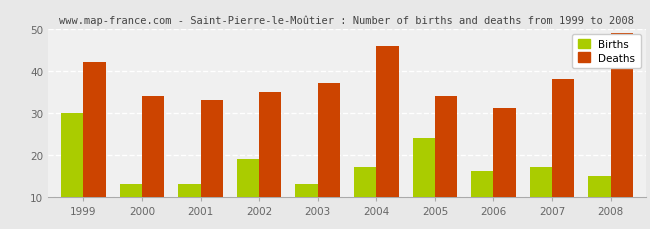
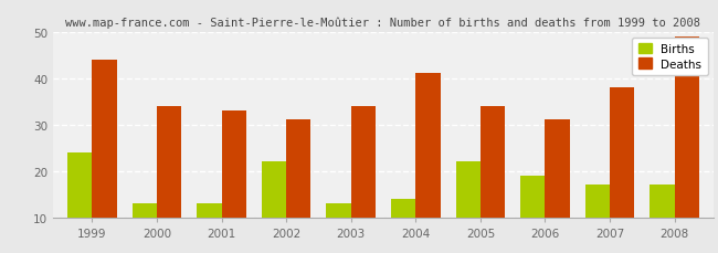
Births/1999: 30 -> 24
Deaths/1999: 42 -> 44
Births/2002: 19 -> 22
Deaths/2002: 35 -> 31
Deaths/2003: 37 -> 34
Births/2004: 17 -> 14
Deaths/2004: 46 -> 41
Births/2005: 24 -> 22
Births/2006: 16 -> 19
Births/2008: 15 -> 17
